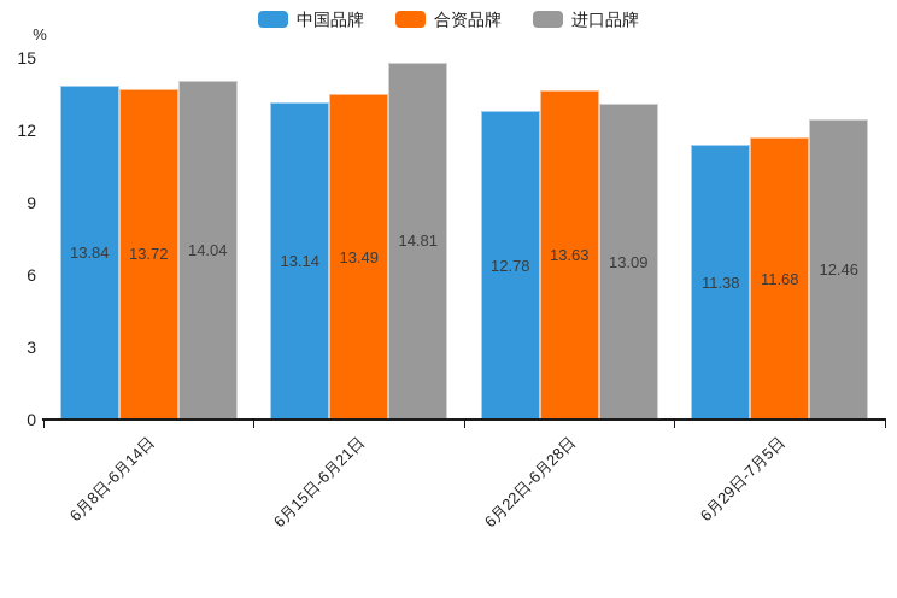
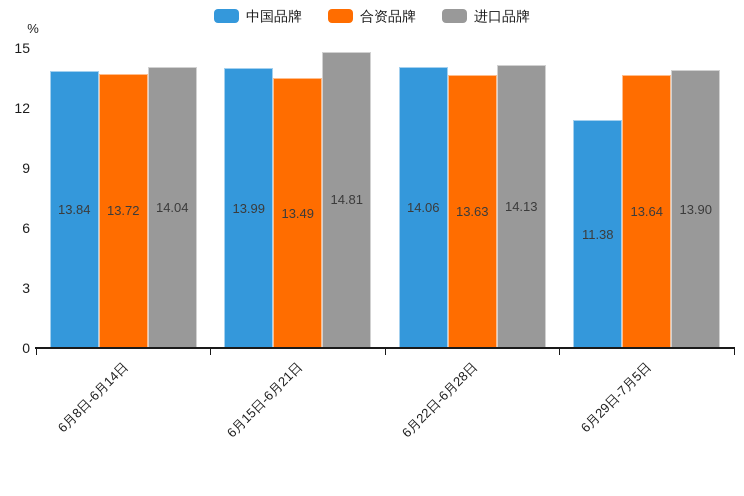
中国品牌/6月15日-6月21日: 13.14 -> 13.99
中国品牌/6月22日-6月28日: 12.78 -> 14.06
进口品牌/6月22日-6月28日: 13.09 -> 14.13
合资品牌/6月29日-7月5日: 11.68 -> 13.64
进口品牌/6月29日-7月5日: 12.46 -> 13.90
